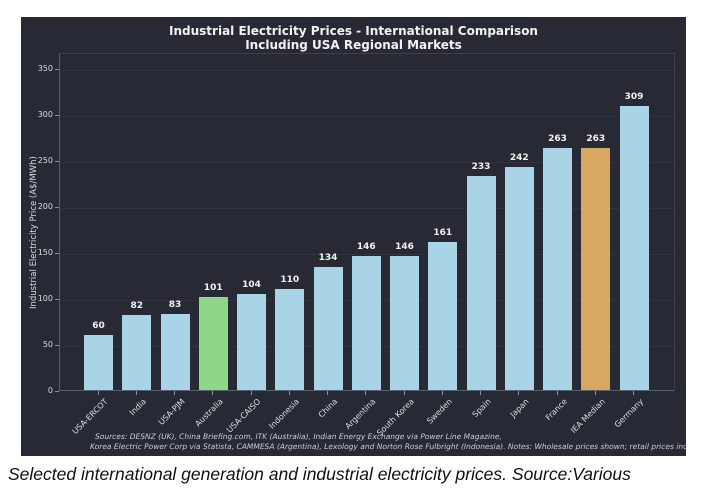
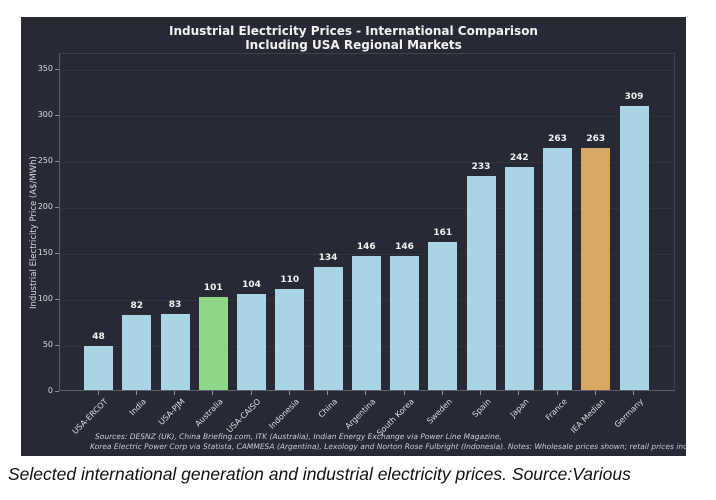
USA-ERCOT: 60 -> 48
